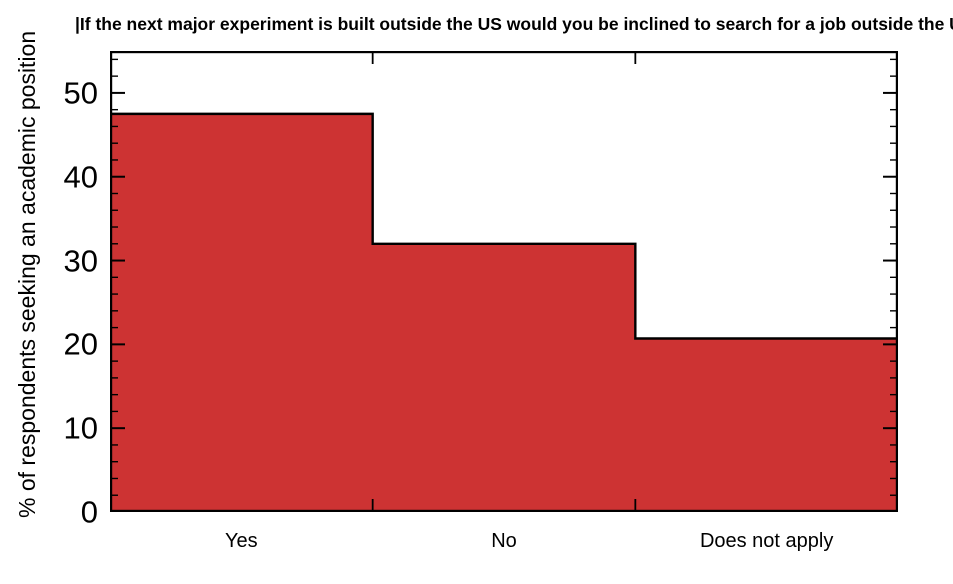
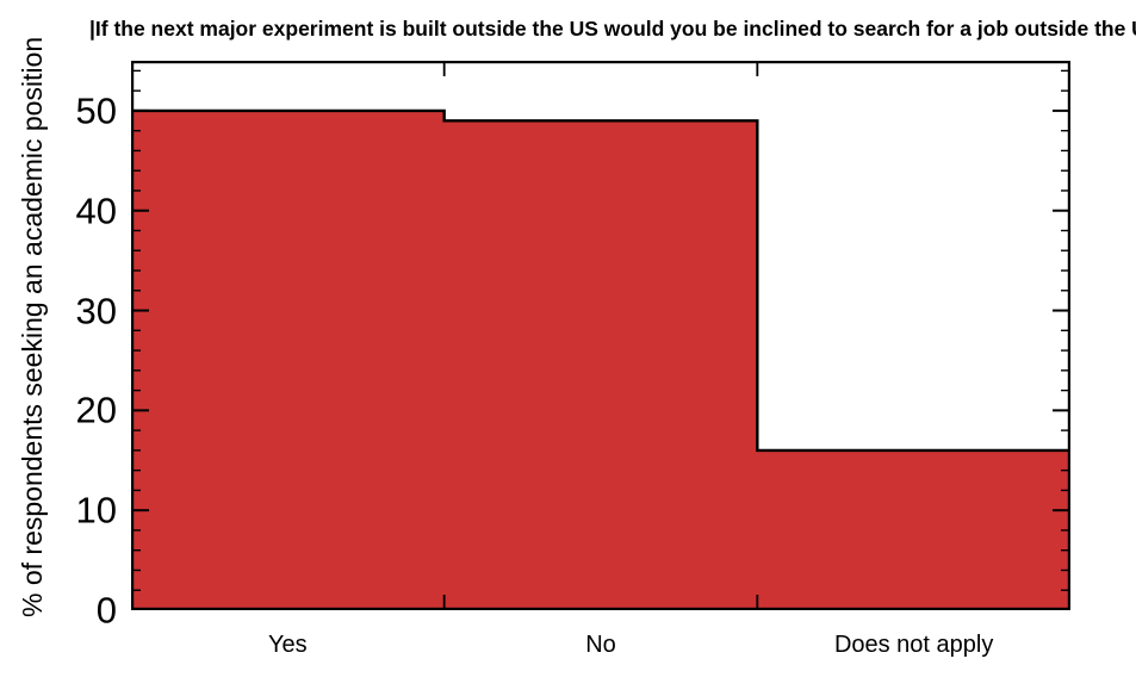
Yes: 48 -> 50
No: 32 -> 49
Does not apply: 21 -> 16
